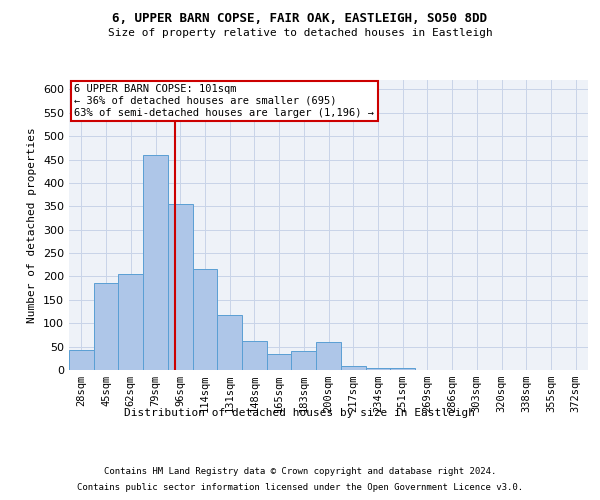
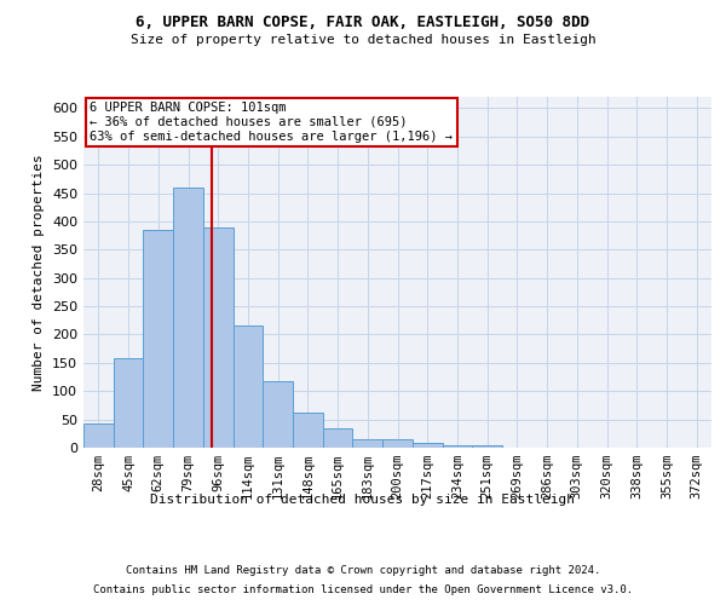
45sqm: 185 -> 158
62sqm: 205 -> 385
96sqm: 355 -> 390
183sqm: 40 -> 14
200sqm: 60 -> 14
